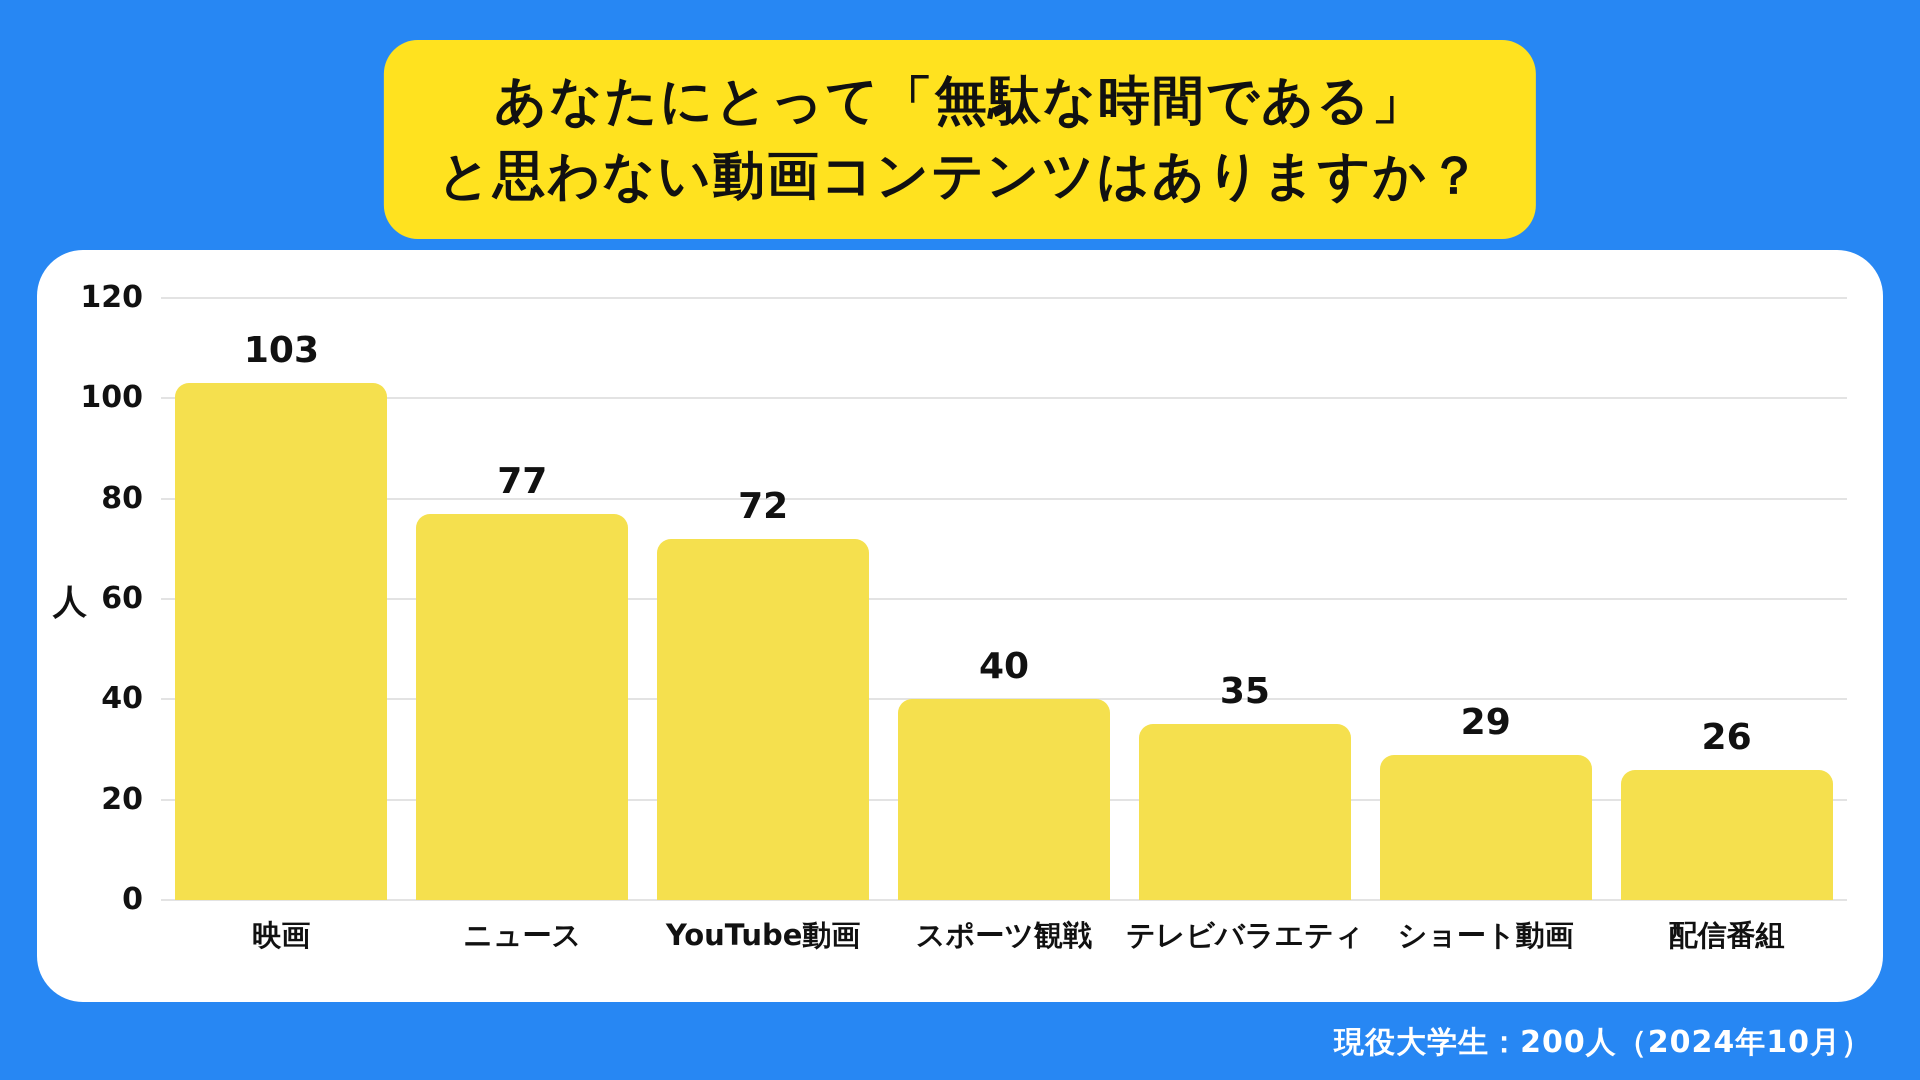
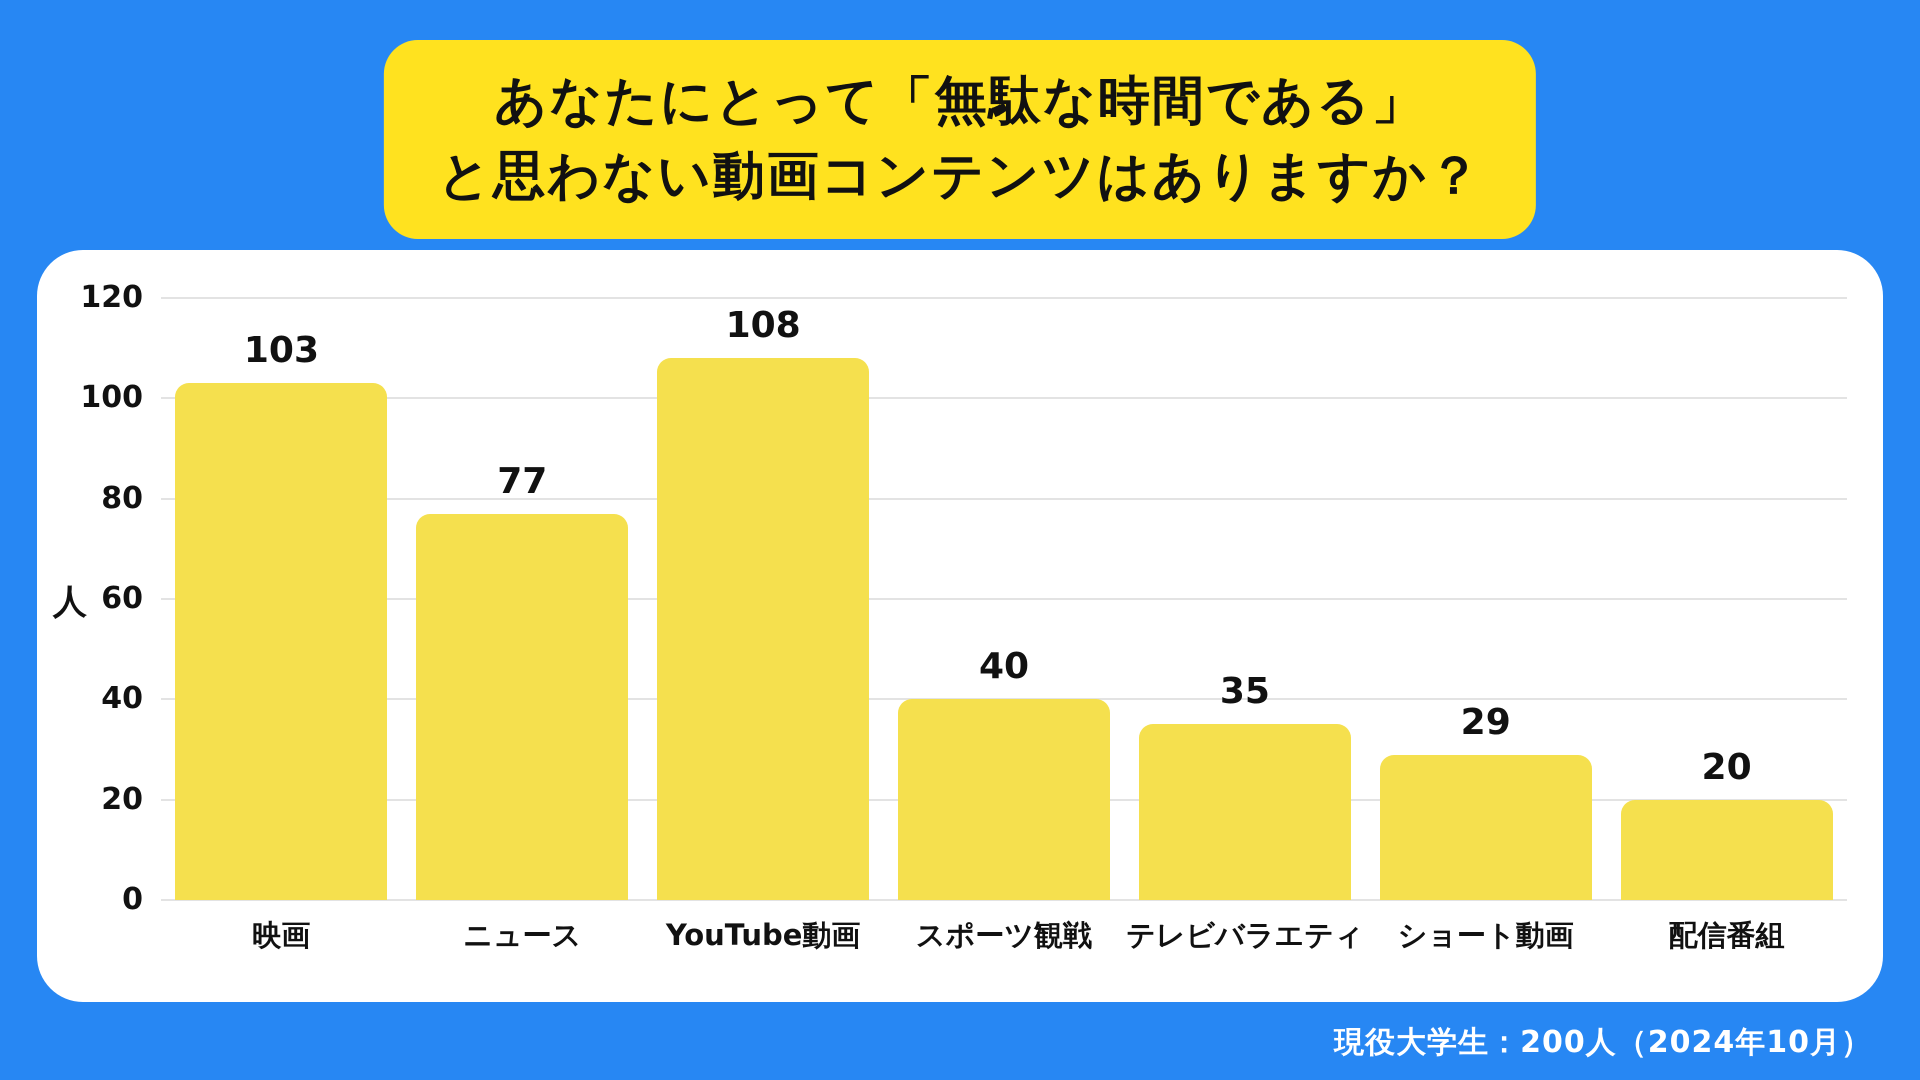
YouTube動画: 72 -> 108
配信番組: 26 -> 20
